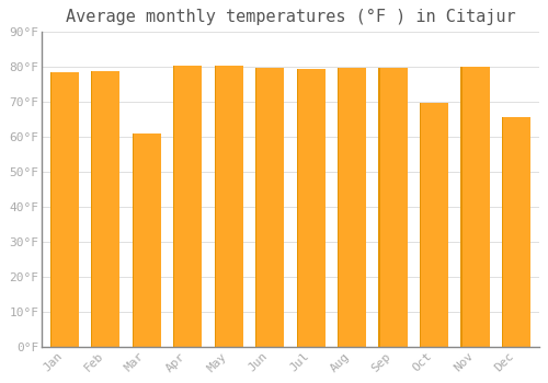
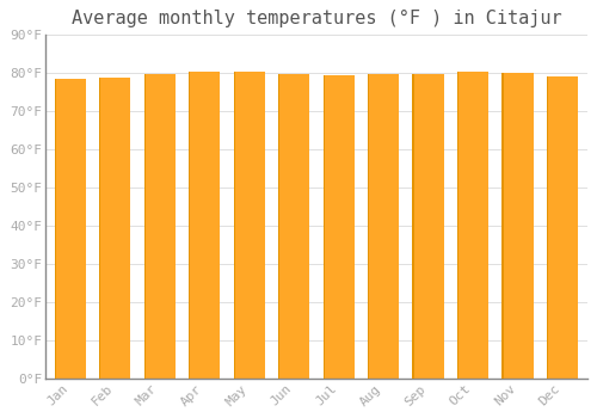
Mar: 61.0°F -> 79.5°F
Oct: 69.5°F -> 80.3°F
Dec: 65.5°F -> 79.0°F
